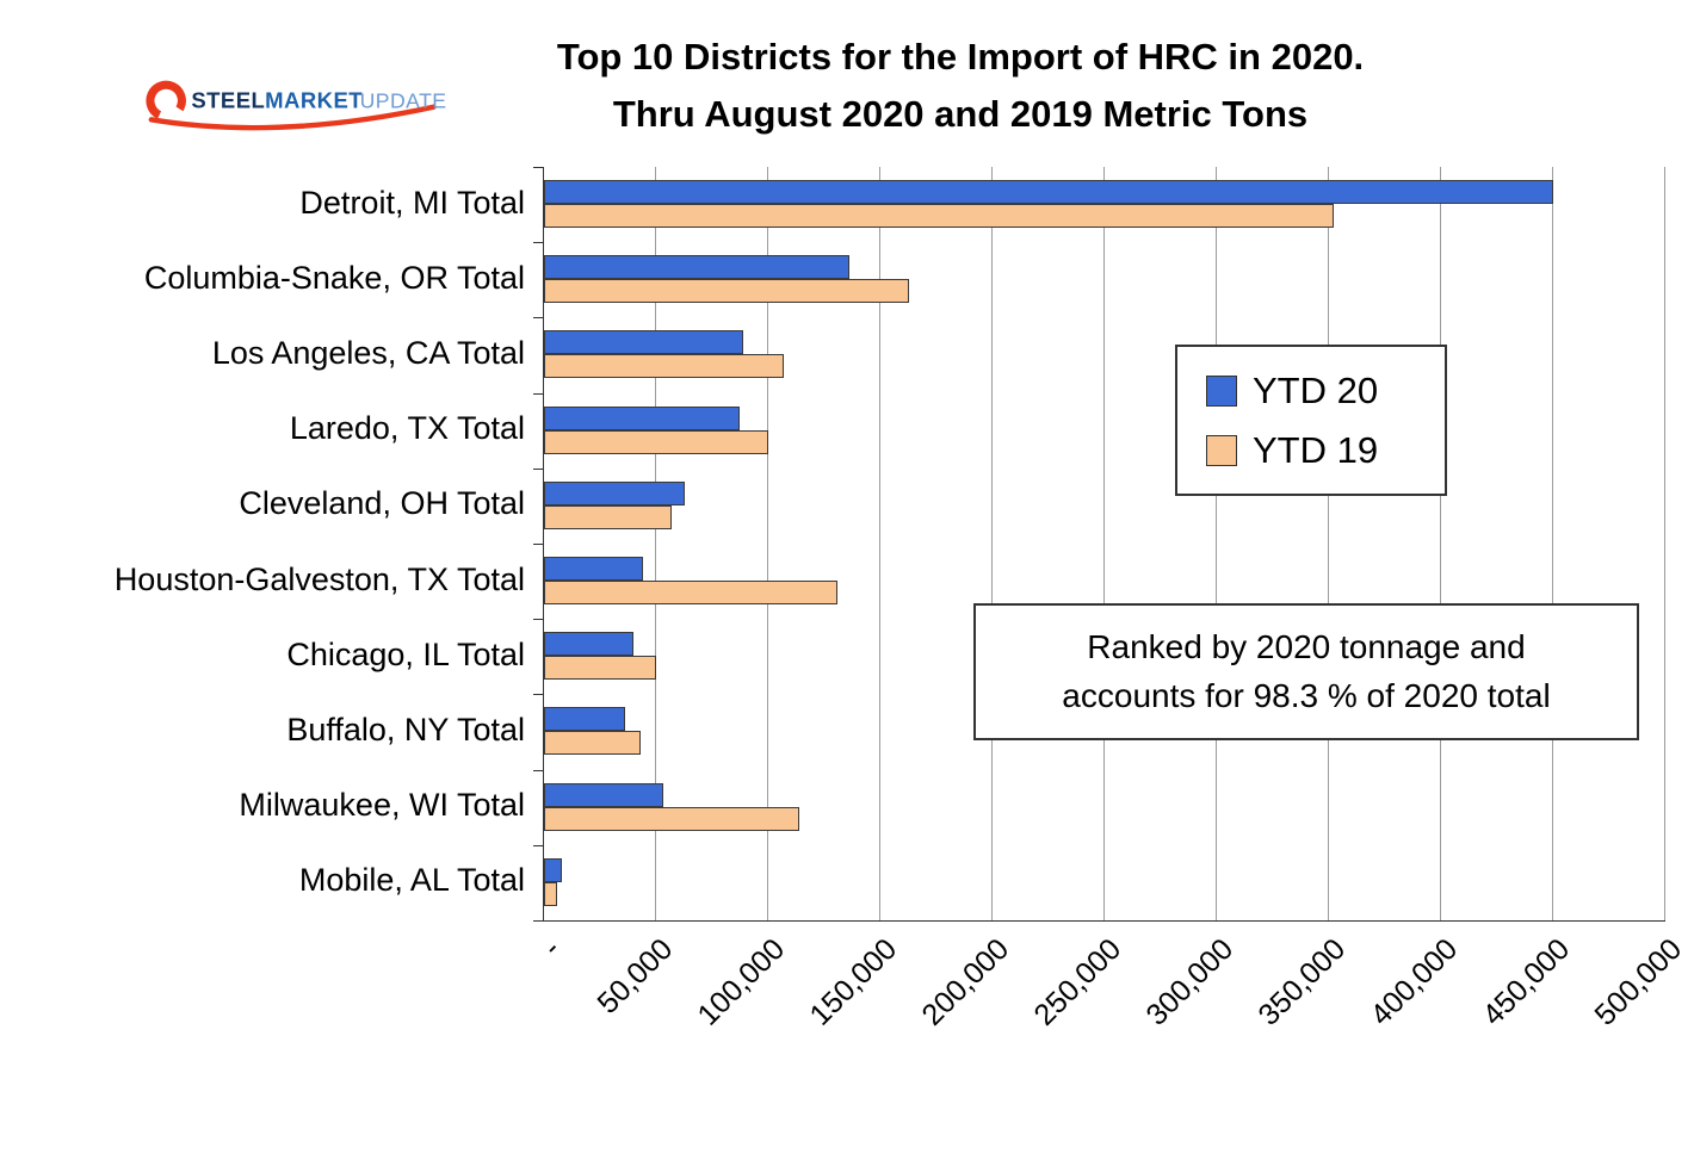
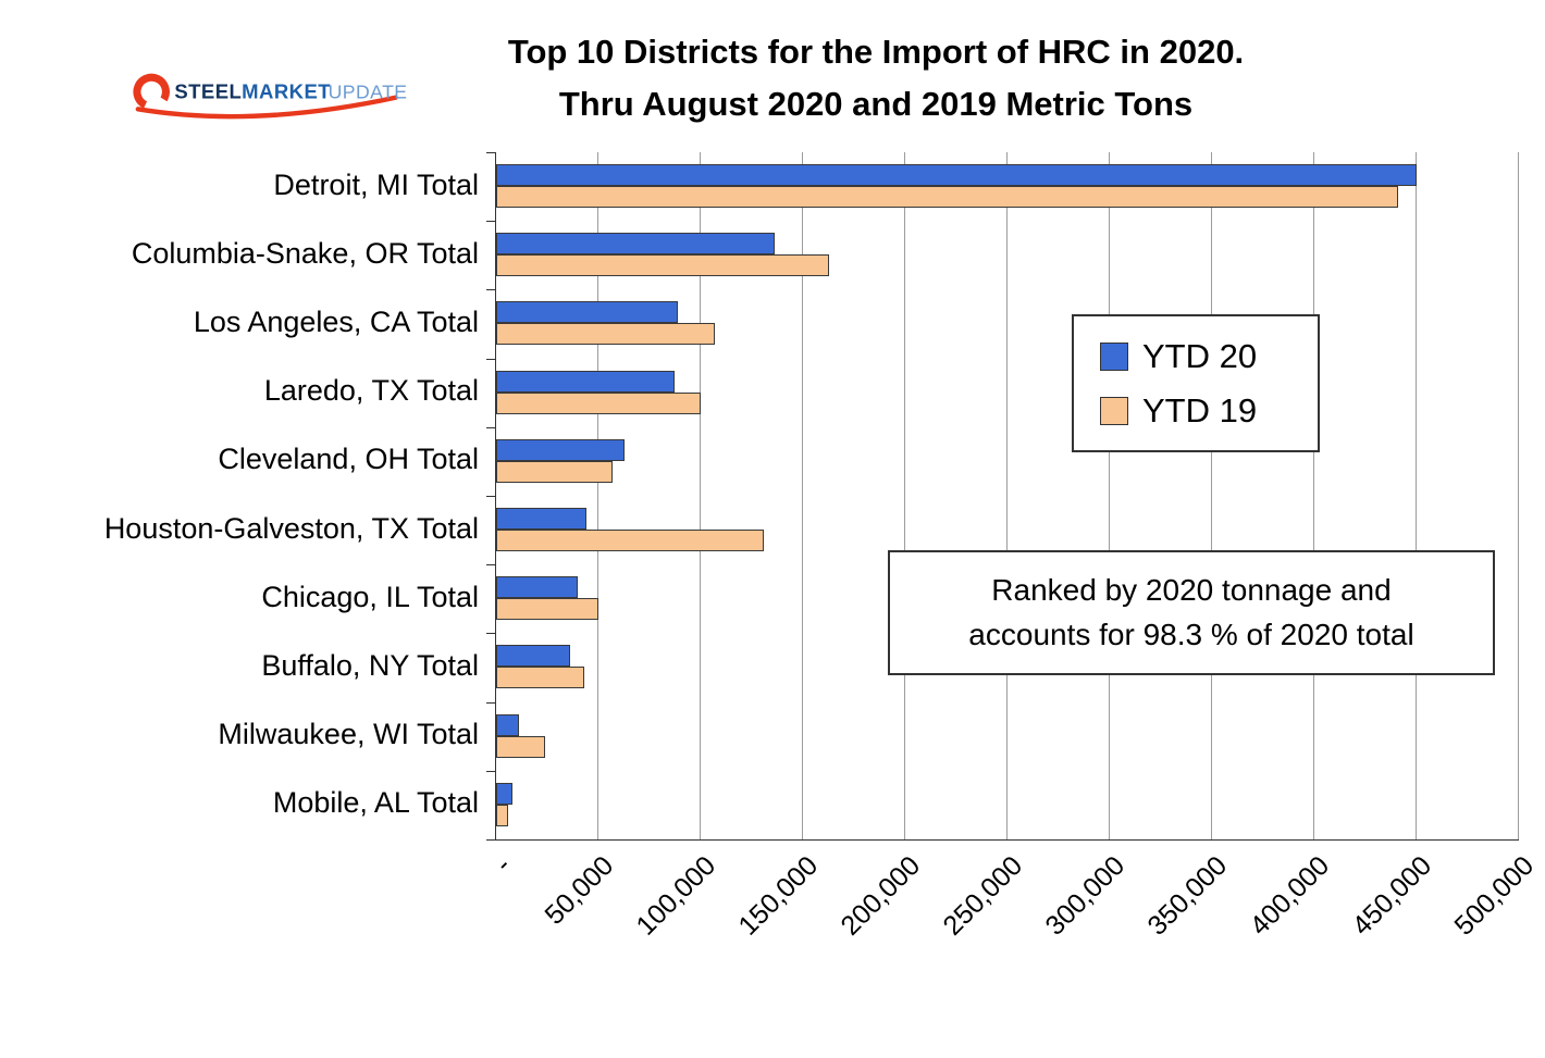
YTD 19/Detroit, MI Total: 352000 -> 441000
YTD 20/Milwaukee, WI Total: 53000 -> 11000
YTD 19/Milwaukee, WI Total: 114000 -> 24000
